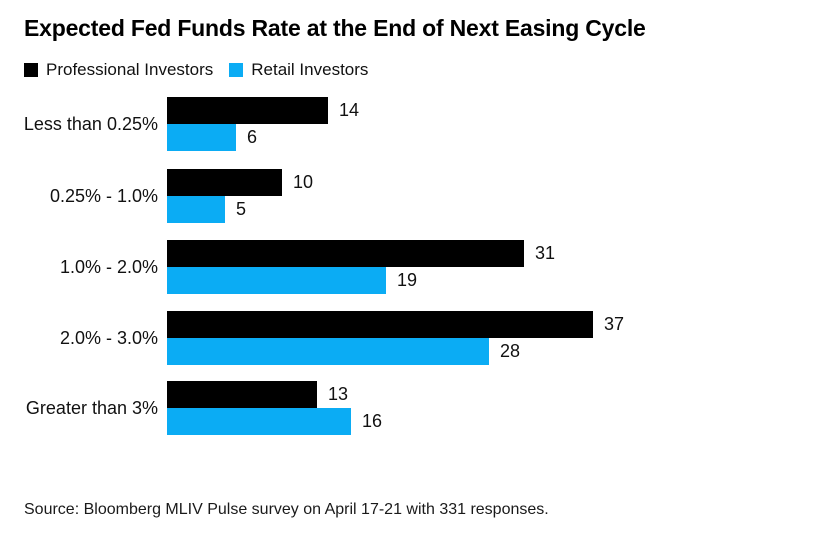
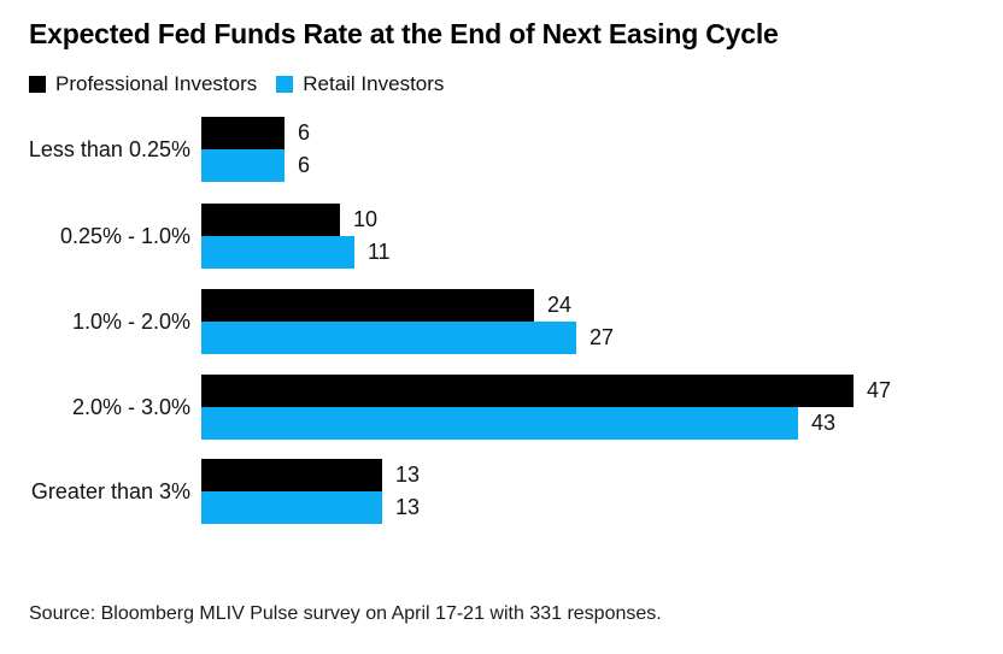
Professional Investors/Less than 0.25%: 14 -> 6
Retail Investors/0.25% - 1.0%: 5 -> 11
Professional Investors/1.0% - 2.0%: 31 -> 24
Retail Investors/1.0% - 2.0%: 19 -> 27
Professional Investors/2.0% - 3.0%: 37 -> 47
Retail Investors/2.0% - 3.0%: 28 -> 43
Retail Investors/Greater than 3%: 16 -> 13
